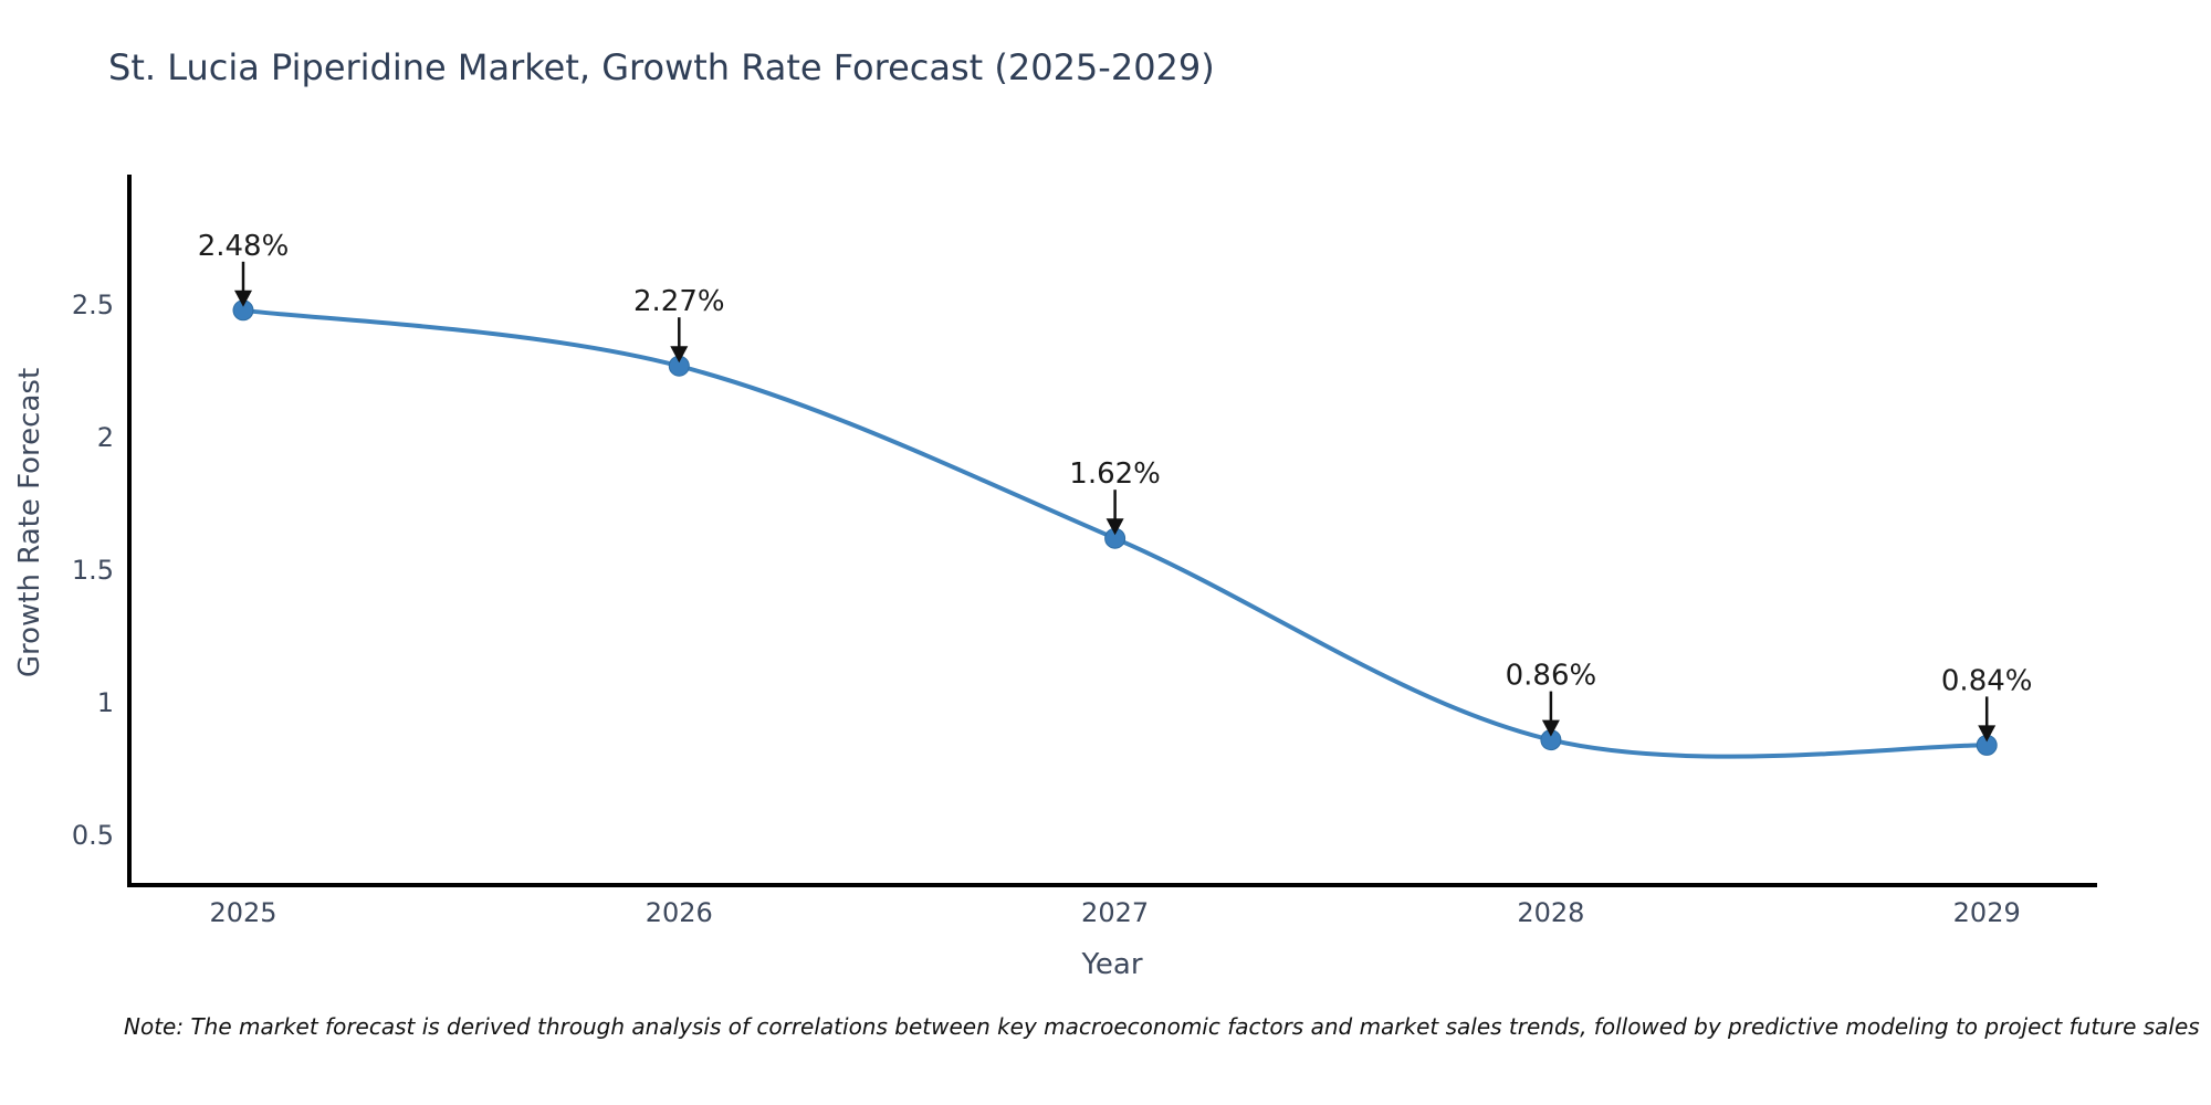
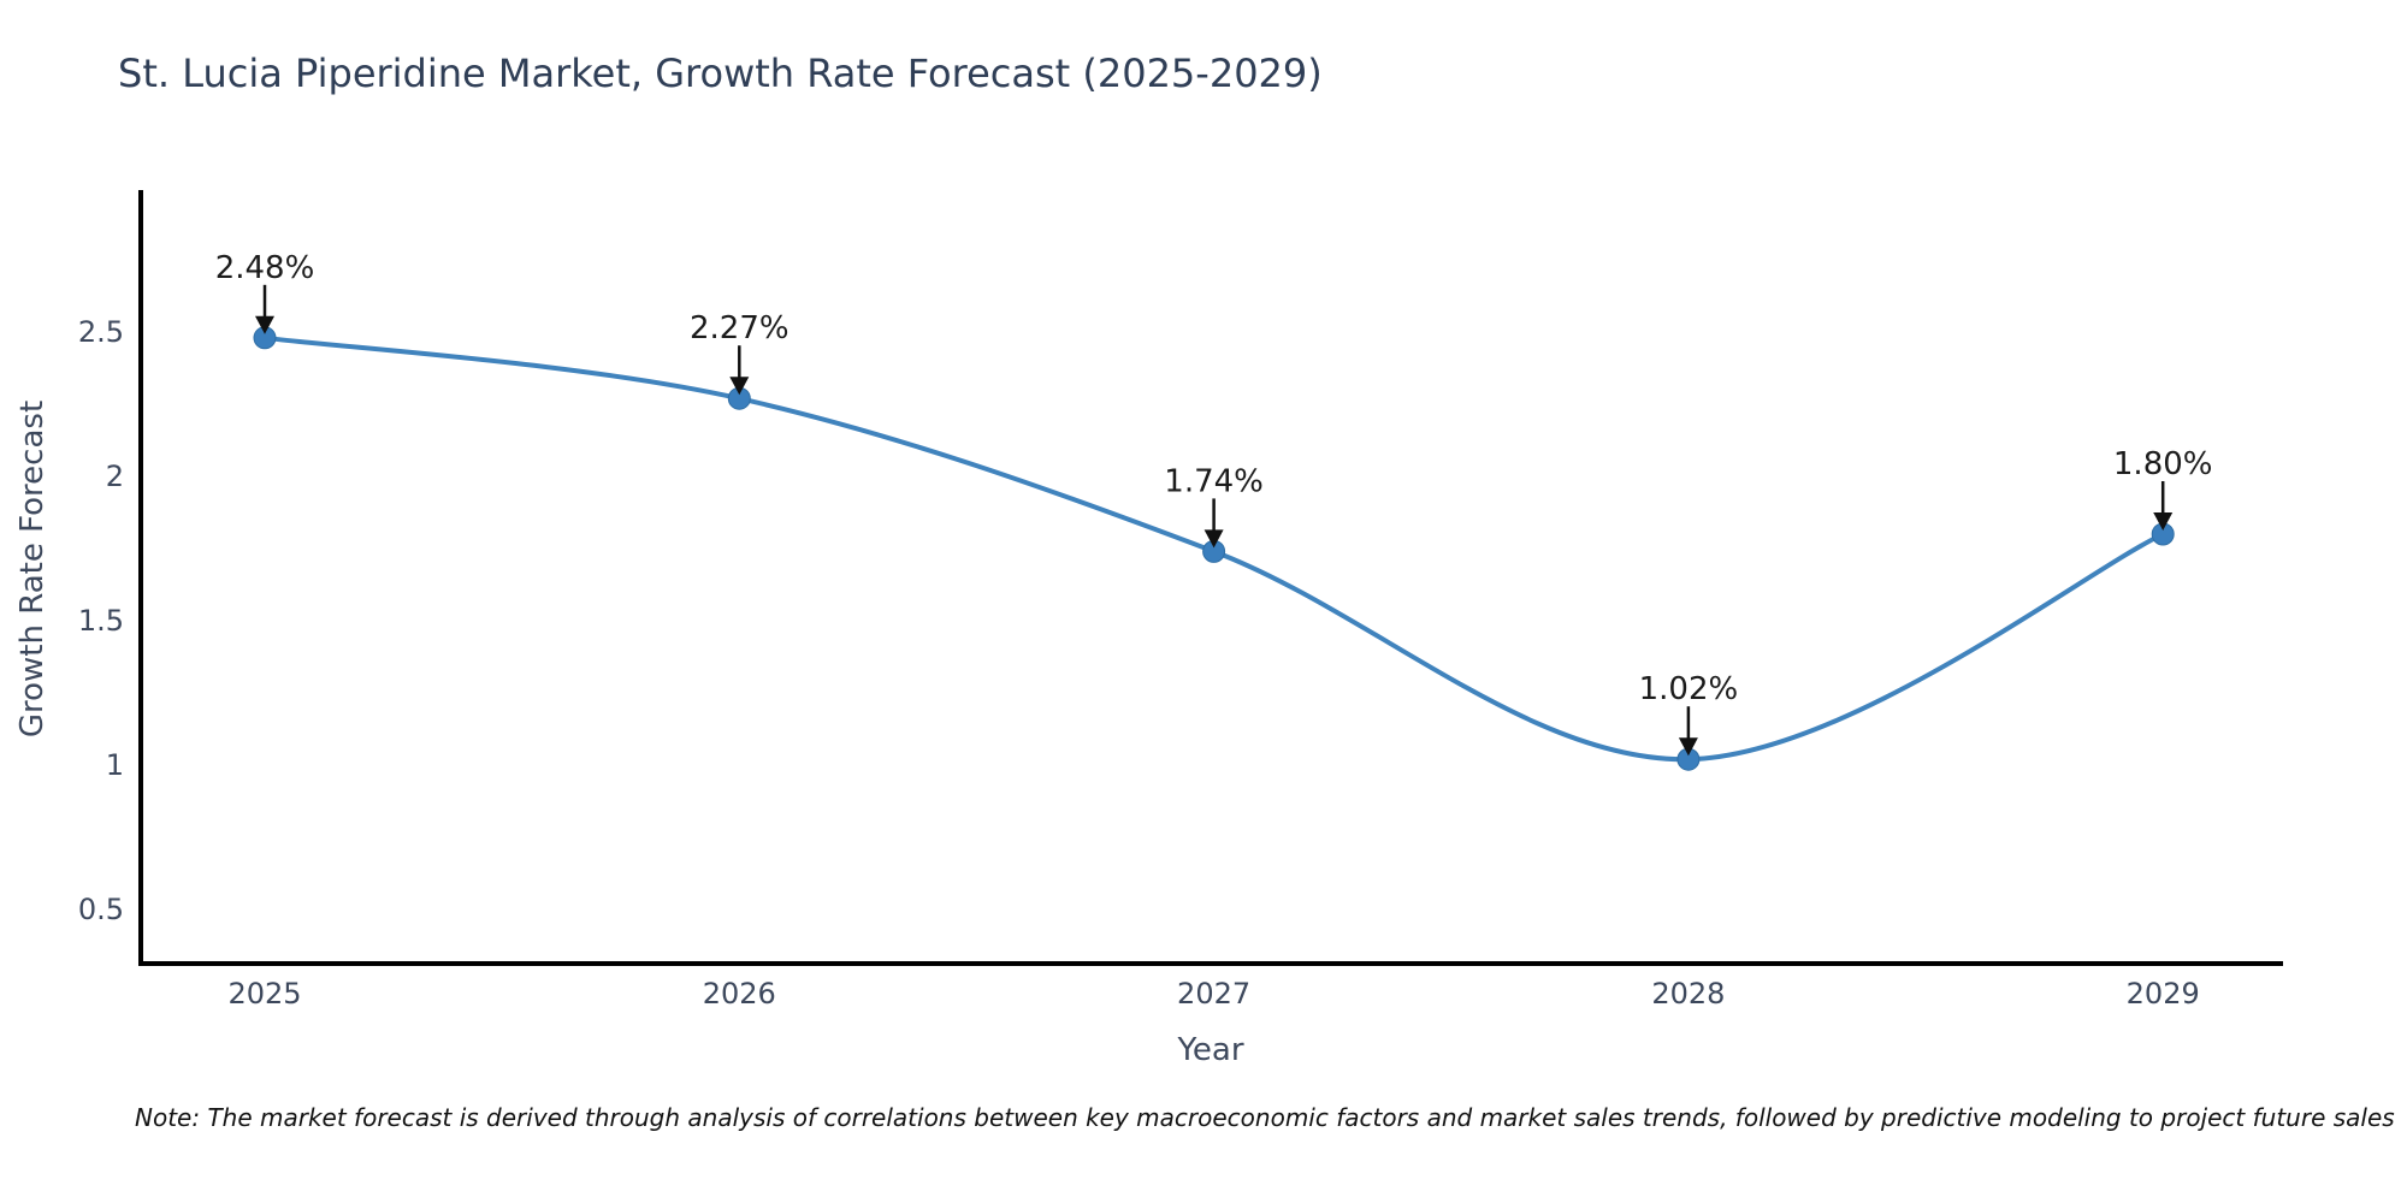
2027: 1.62% -> 1.74%
2028: 0.86% -> 1.02%
2029: 0.84% -> 1.80%
